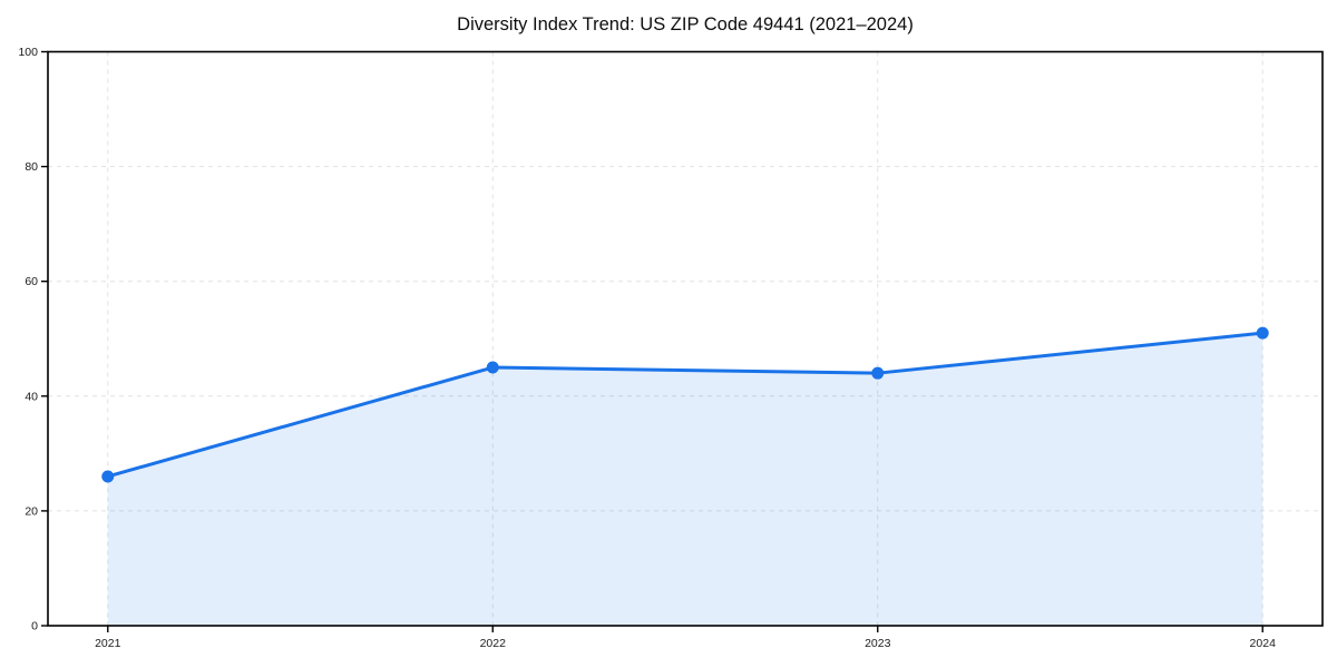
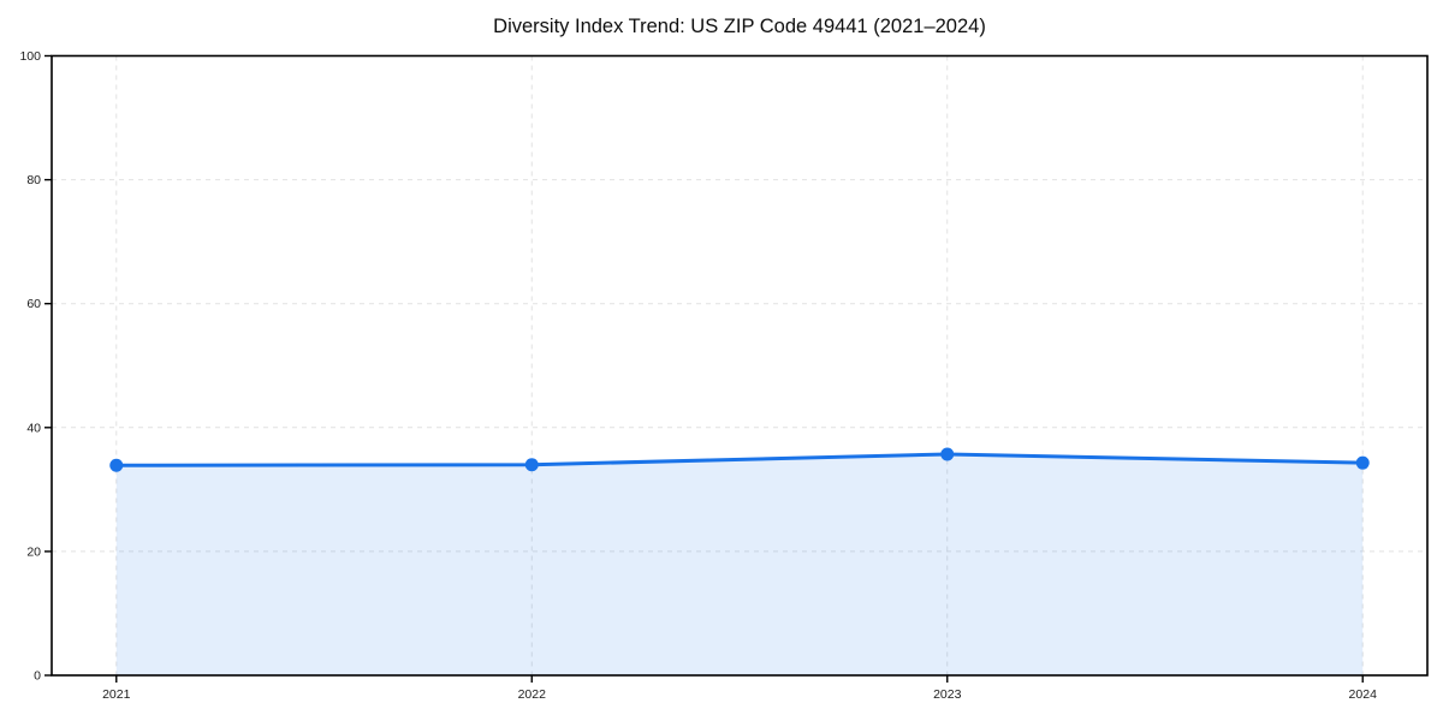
2021: 26 -> 34
2022: 45 -> 34
2023: 44 -> 36
2024: 51 -> 34
